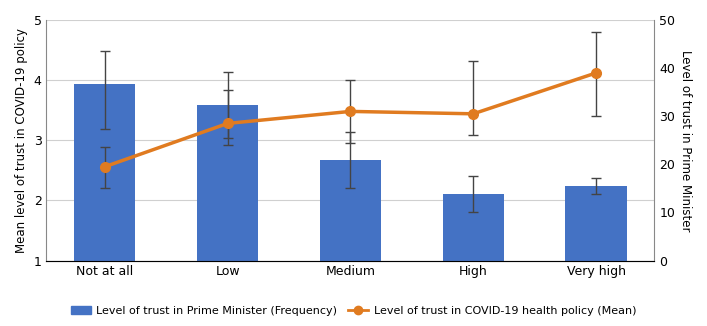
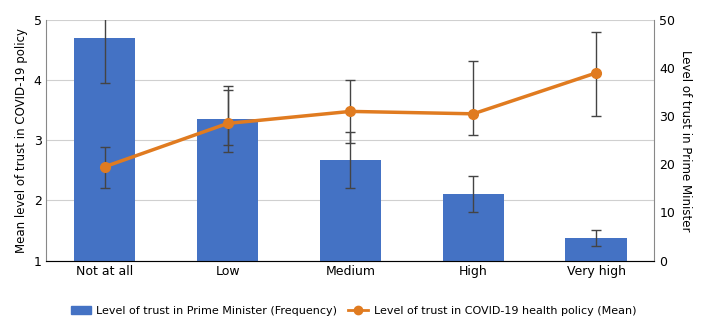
Level of trust in Prime Minister (Frequency)/Not at all: 3.94 -> 4.70
Level of trust in Prime Minister (Frequency)/Low: 3.58 -> 3.35
Level of trust in Prime Minister (Frequency)/Very high: 2.24 -> 1.37
